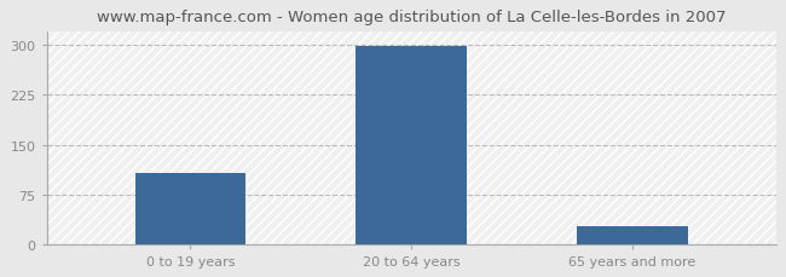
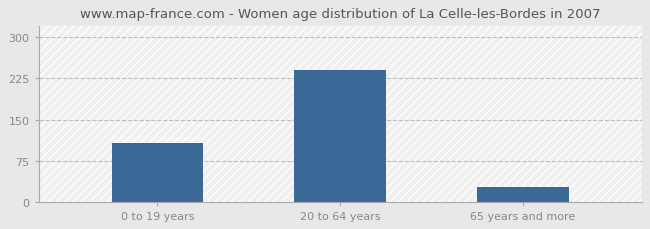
20 to 64 years: 297 -> 240
